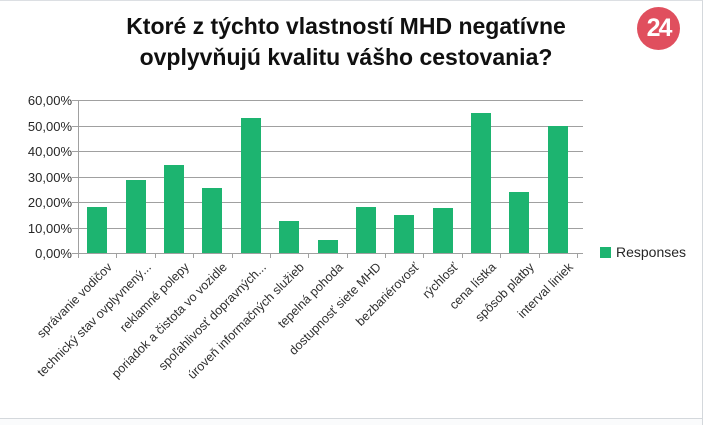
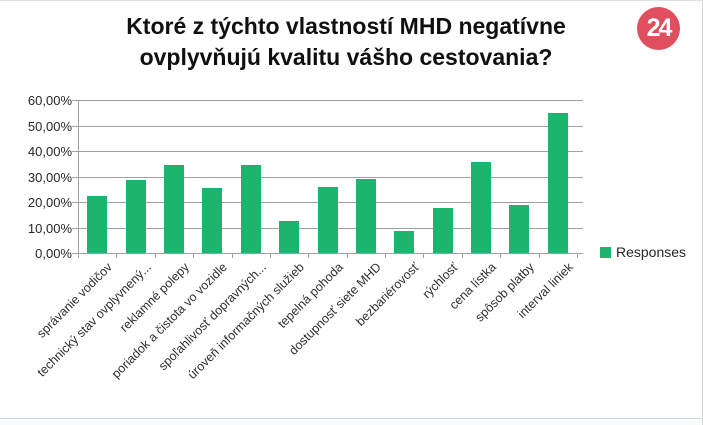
správanie vodičov: 18% -> 22%
spoľahlivosť dopravných...: 53% -> 34%
tepelná pohoda: 5% -> 26%
dostupnosť siete MHD: 18% -> 29%
bezbariérovosť: 15% -> 8%
cena lístka: 55% -> 36%
spôsob platby: 24% -> 19%
interval liniek: 50% -> 55%
